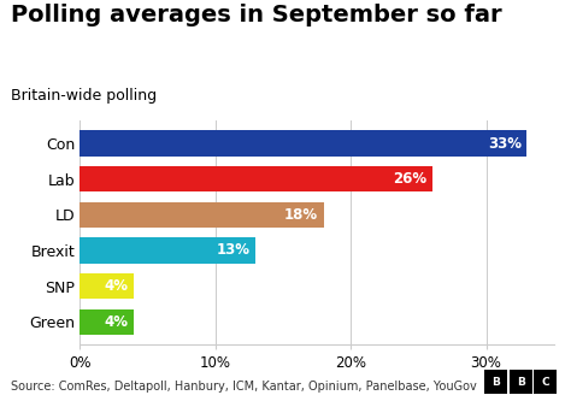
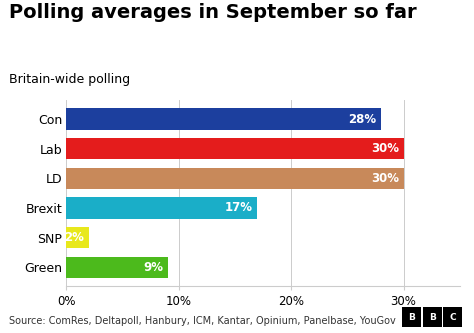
Con: 33% -> 28%
Lab: 26% -> 30%
LD: 18% -> 30%
Brexit: 13% -> 17%
SNP: 4% -> 2%
Green: 4% -> 9%
